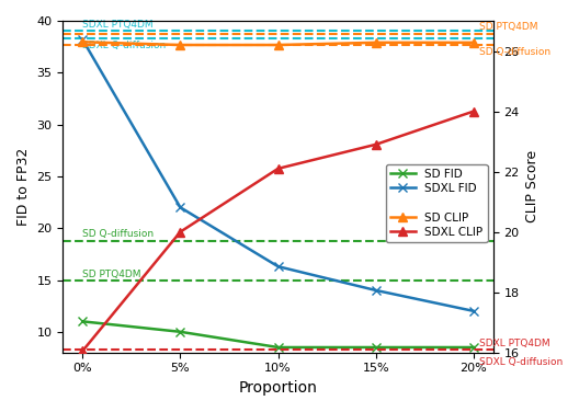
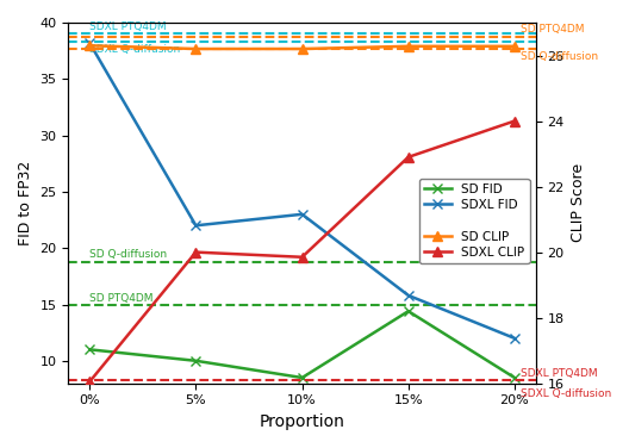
SDXL FID/10%: 16.3 -> 23.0
SDXL CLIP/10%: 22.10 -> 19.85
SD FID/15%: 8.5 -> 14.4
SDXL FID/15%: 14.0 -> 15.8
